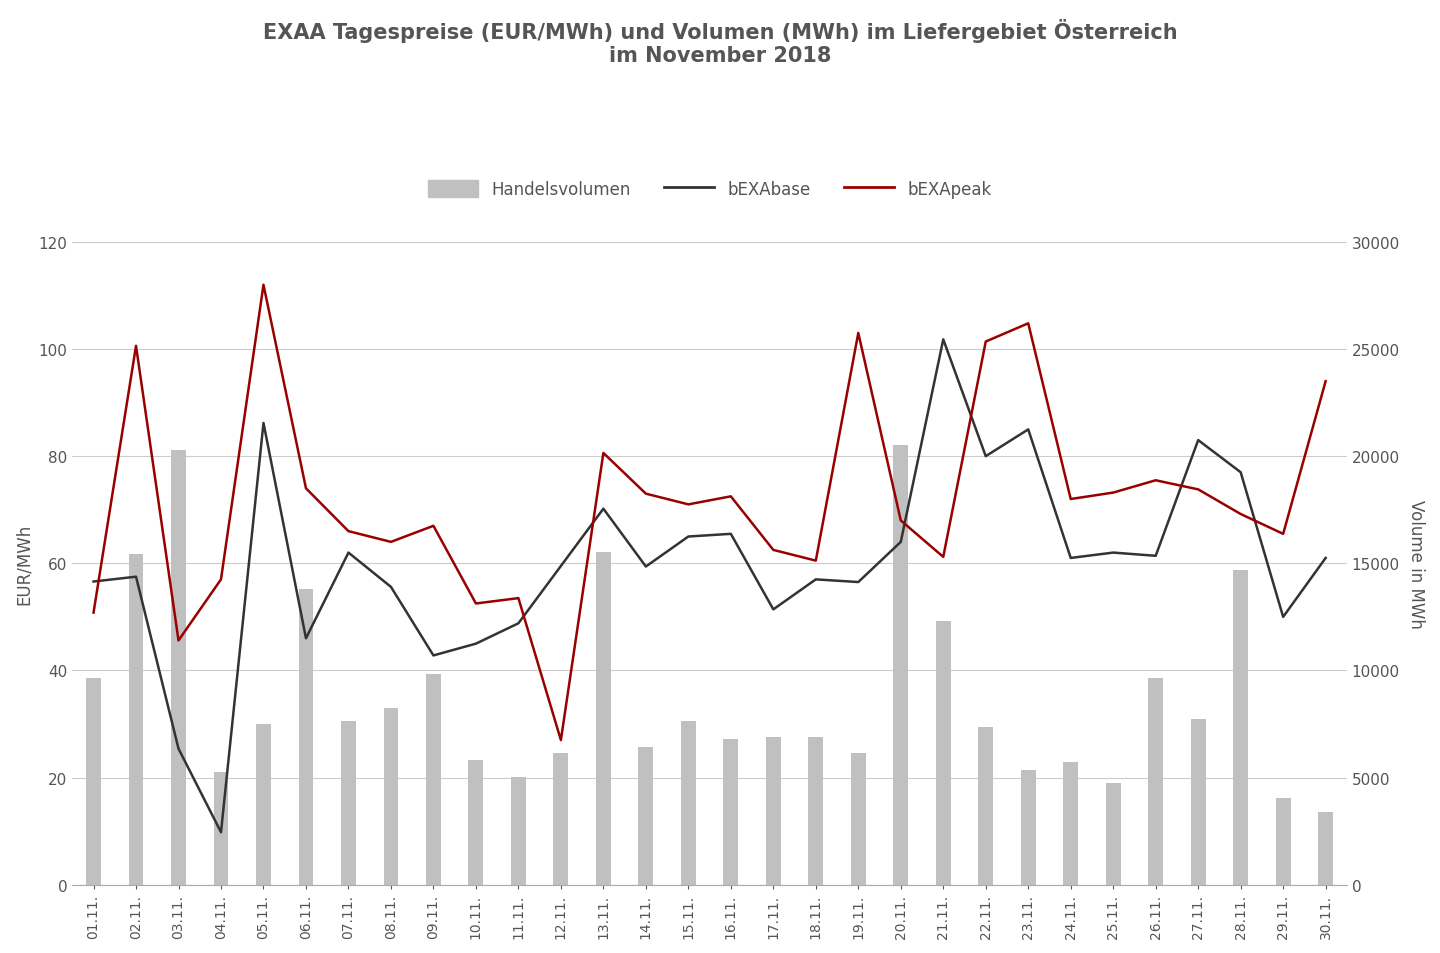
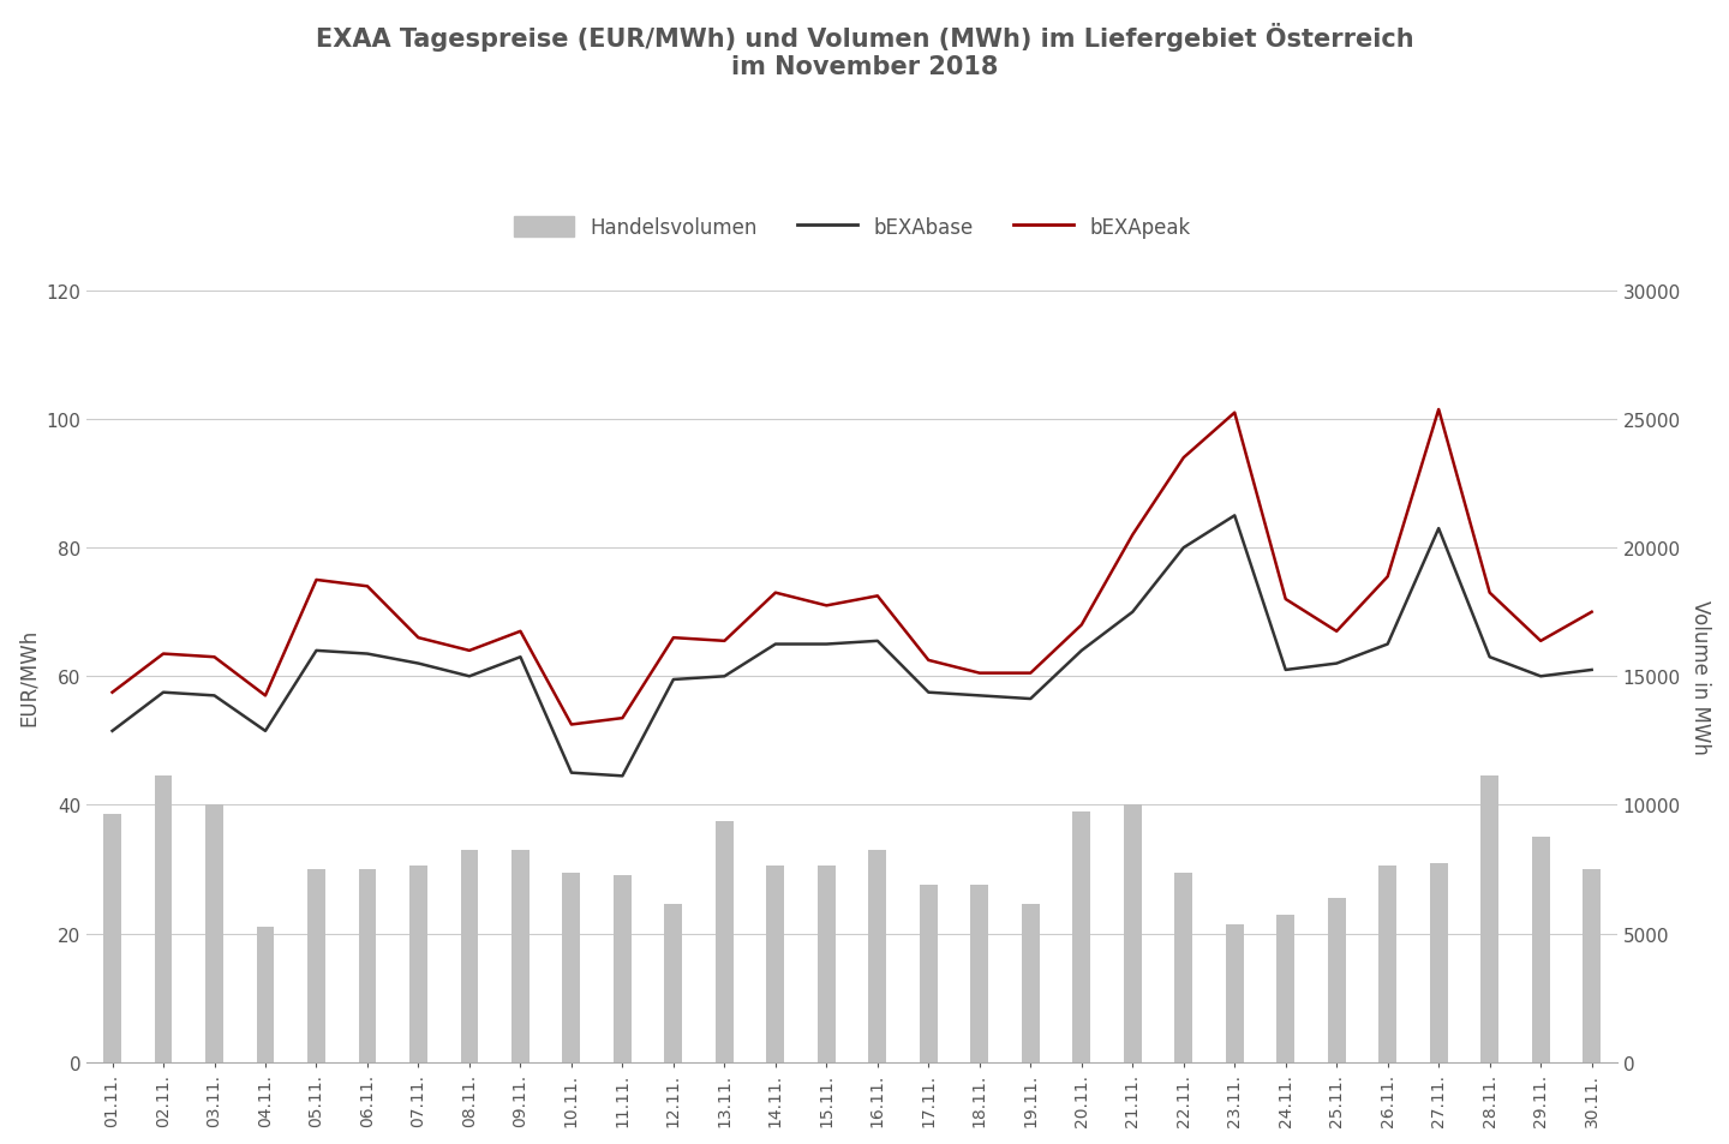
bEXAbase/01.11.: 56.6 -> 51.5
bEXApeak/01.11.: 50.8 -> 57.5
bEXApeak/02.11.: 100.6 -> 63.5
Handelsvolumen/02.11.: 61.8 -> 44.5
bEXAbase/03.11.: 25.4 -> 57.0
bEXApeak/03.11.: 45.6 -> 63.0
Handelsvolumen/03.11.: 81.2 -> 40.0
bEXAbase/04.11.: 9.8 -> 51.5
bEXAbase/05.11.: 86.2 -> 64.0
bEXApeak/05.11.: 112.0 -> 75.0
bEXAbase/06.11.: 46.0 -> 63.5
Handelsvolumen/06.11.: 55.2 -> 30.0
bEXAbase/08.11.: 55.6 -> 60.0
bEXAbase/09.11.: 42.8 -> 63.0
Handelsvolumen/09.11.: 39.4 -> 33.0
Handelsvolumen/10.11.: 23.2 -> 29.5
bEXAbase/11.11.: 48.8 -> 44.5
Handelsvolumen/11.11.: 20.2 -> 29.0
bEXApeak/12.11.: 27.0 -> 66.0
bEXAbase/13.11.: 70.2 -> 60.0
bEXApeak/13.11.: 80.6 -> 65.5
Handelsvolumen/13.11.: 62.2 -> 37.5
bEXAbase/14.11.: 59.4 -> 65.0
Handelsvolumen/14.11.: 25.8 -> 30.5
Handelsvolumen/16.11.: 27.2 -> 33.0
bEXAbase/17.11.: 51.4 -> 57.5
bEXApeak/19.11.: 103.0 -> 60.5
Handelsvolumen/20.11.: 82.0 -> 39.0
bEXAbase/21.11.: 101.8 -> 70.0
bEXApeak/21.11.: 61.2 -> 82.0
Handelsvolumen/21.11.: 49.2 -> 40.0
bEXApeak/22.11.: 101.4 -> 94.0
bEXApeak/23.11.: 104.8 -> 101.0
bEXApeak/25.11.: 73.2 -> 67.0
Handelsvolumen/25.11.: 19.0 -> 25.5
bEXAbase/26.11.: 61.4 -> 65.0
Handelsvolumen/26.11.: 38.6 -> 30.5
bEXApeak/27.11.: 73.8 -> 101.5
bEXAbase/28.11.: 77.0 -> 63.0
bEXApeak/28.11.: 69.2 -> 73.0
Handelsvolumen/28.11.: 58.8 -> 44.5
bEXAbase/29.11.: 50.0 -> 60.0
Handelsvolumen/29.11.: 16.2 -> 35.0
bEXApeak/30.11.: 94.0 -> 70.0
Handelsvolumen/30.11.: 13.6 -> 30.0
